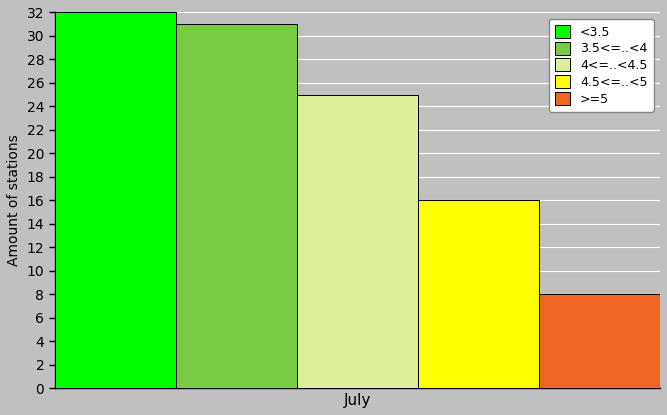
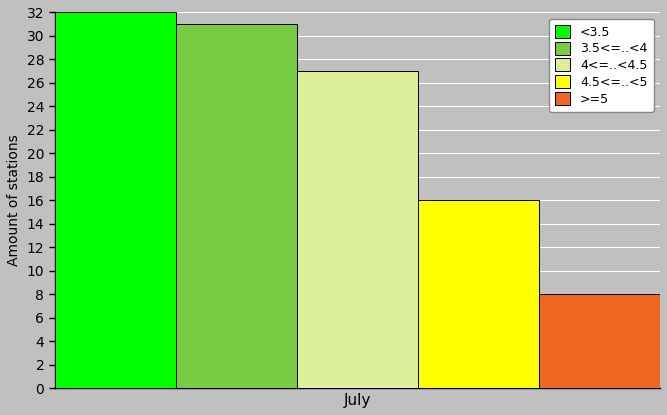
July: 25 -> 27
